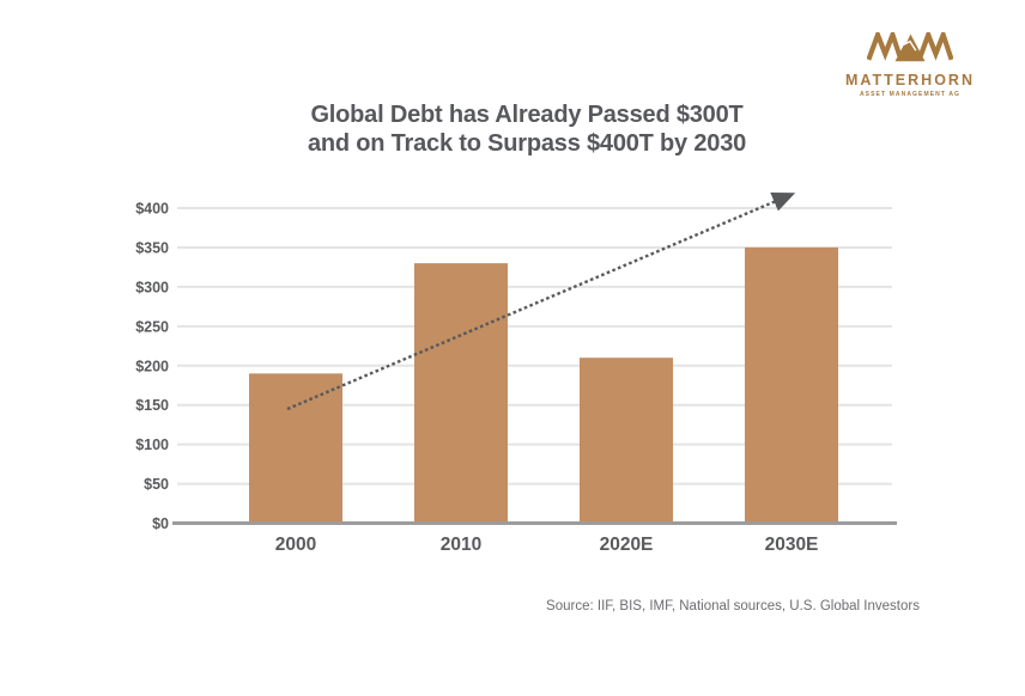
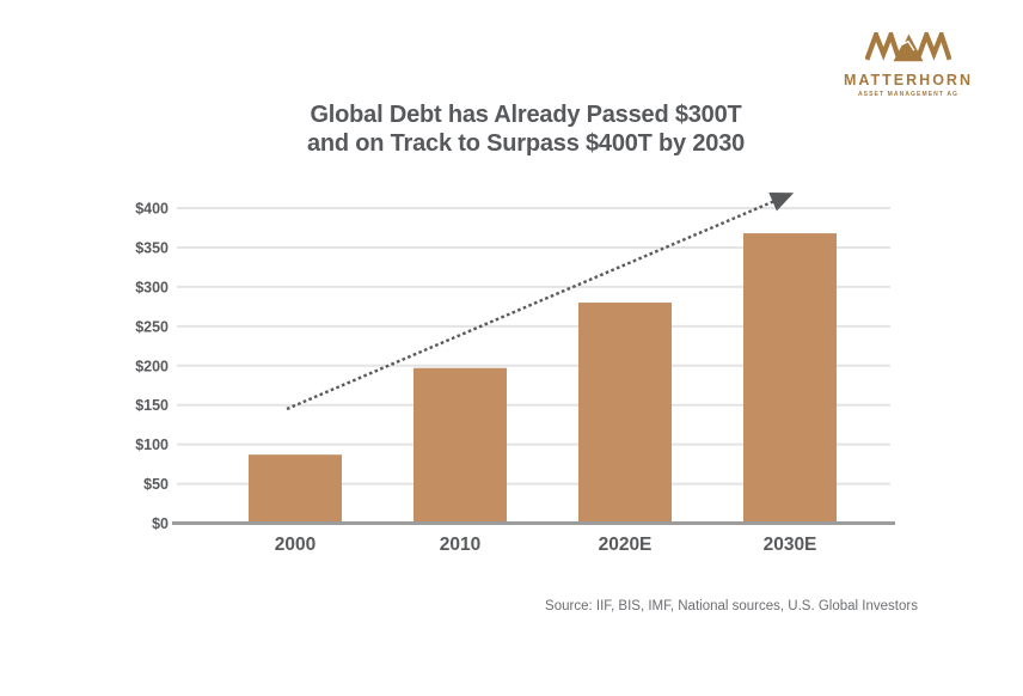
2000: $190 -> $90
2010: $330 -> $200
2020E: $210 -> $280
2030E: $350 -> $370
